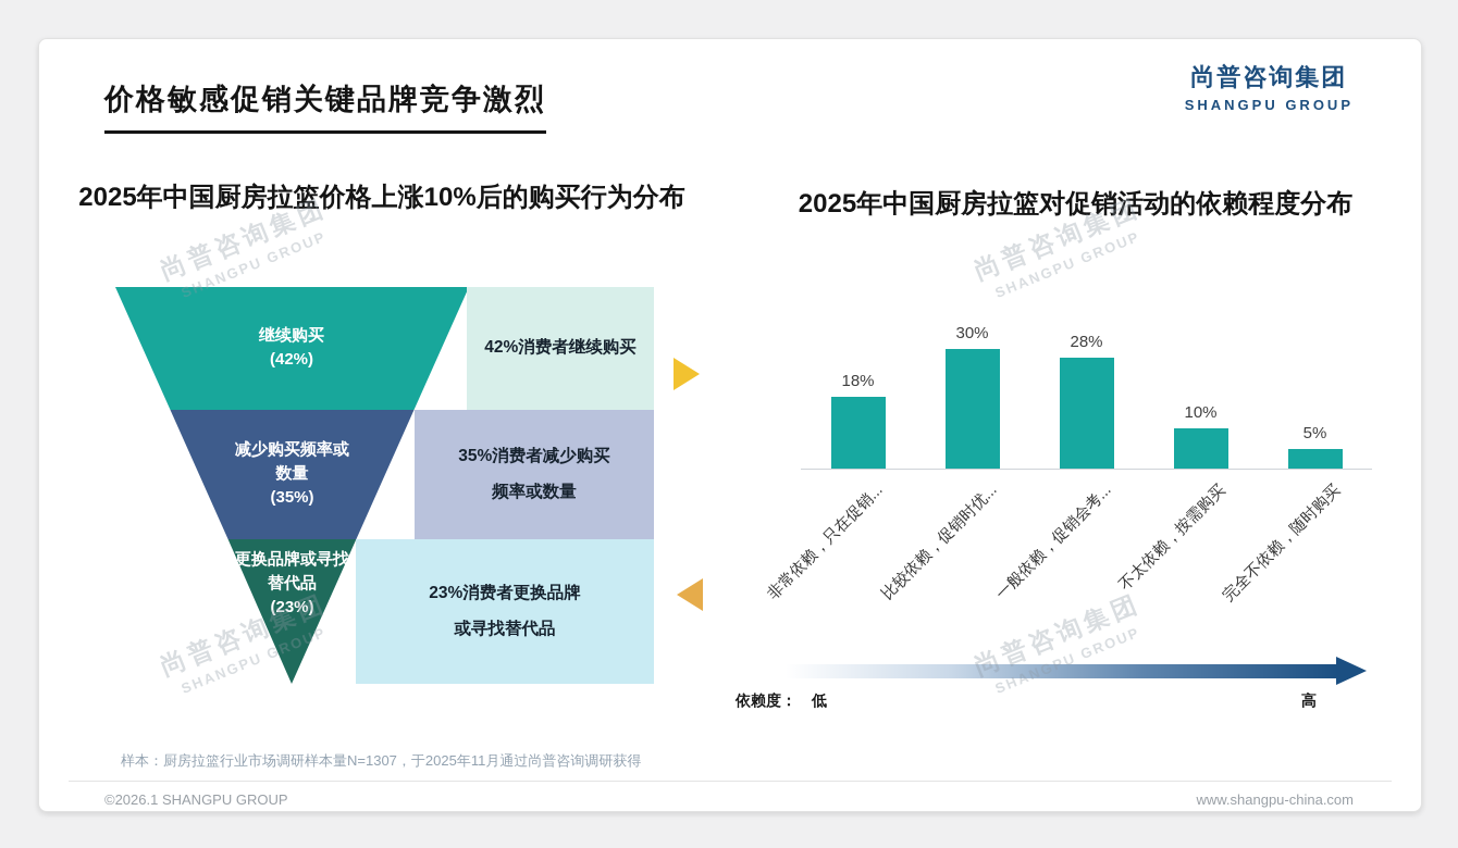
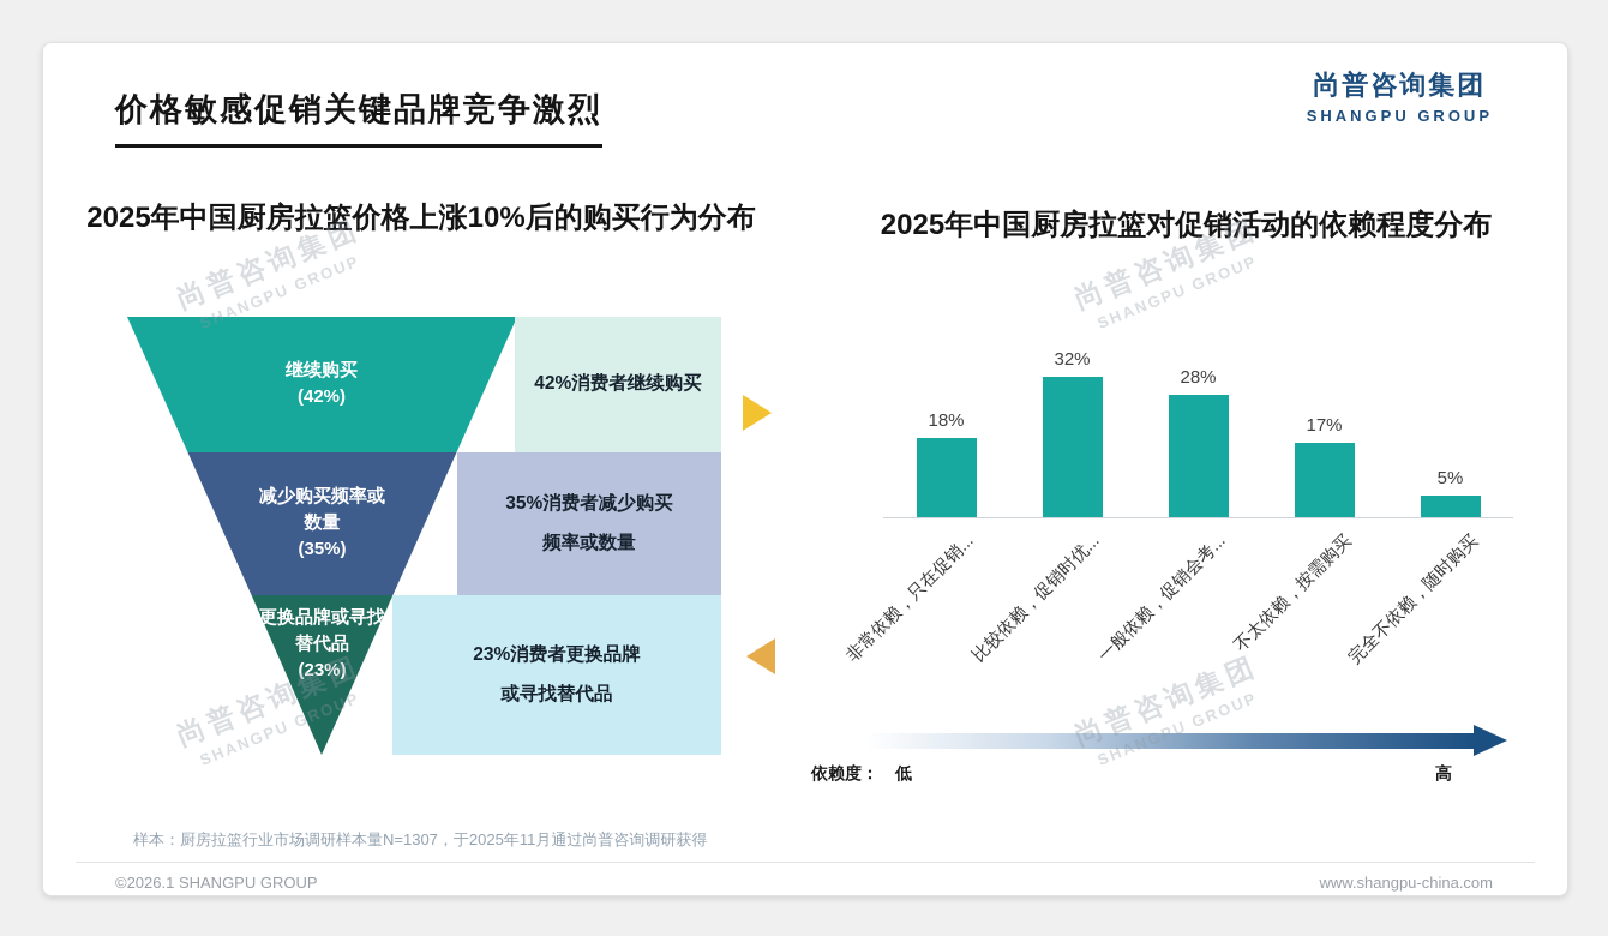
2025年中国厨房拉篮对促销活动的依赖程度分布/比较依赖，促销时优...: 30% -> 32%
2025年中国厨房拉篮对促销活动的依赖程度分布/不太依赖，按需购买: 10% -> 17%
